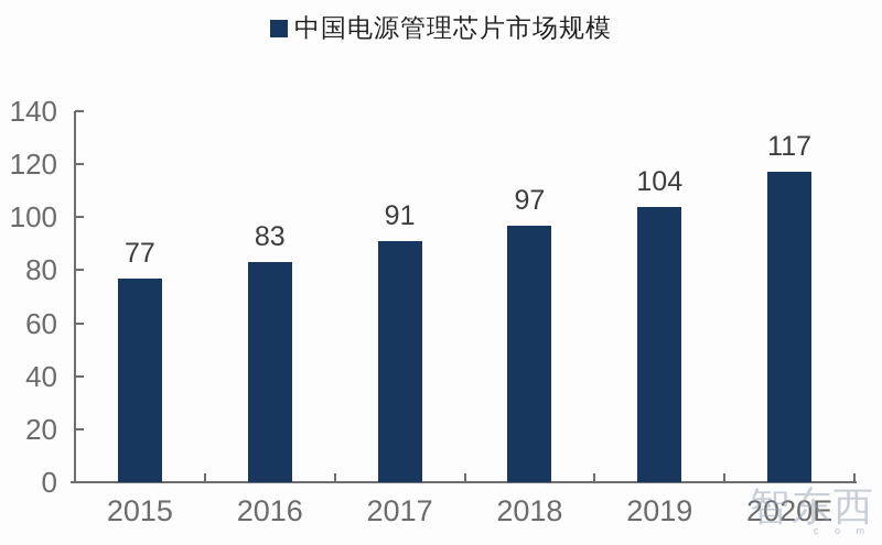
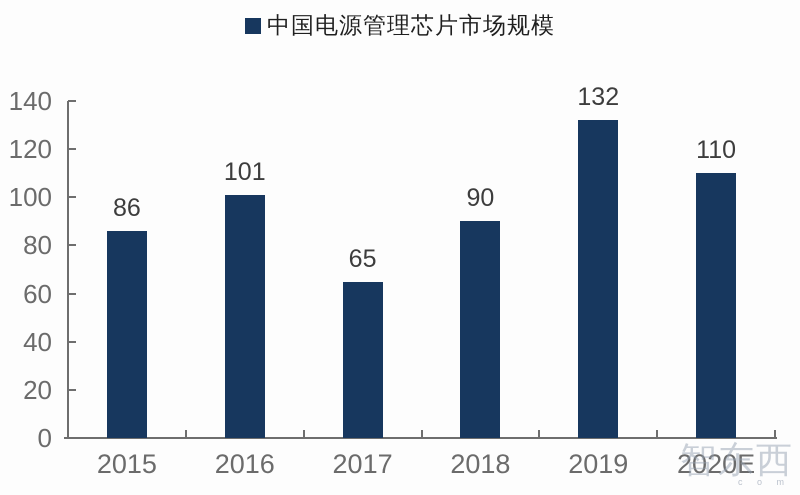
2015: 77 -> 86
2016: 83 -> 101
2017: 91 -> 65
2018: 97 -> 90
2019: 104 -> 132
2020E: 117 -> 110
